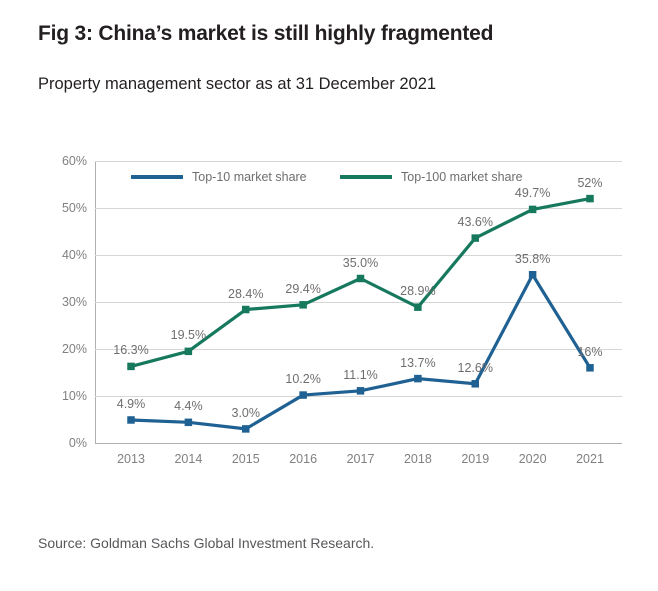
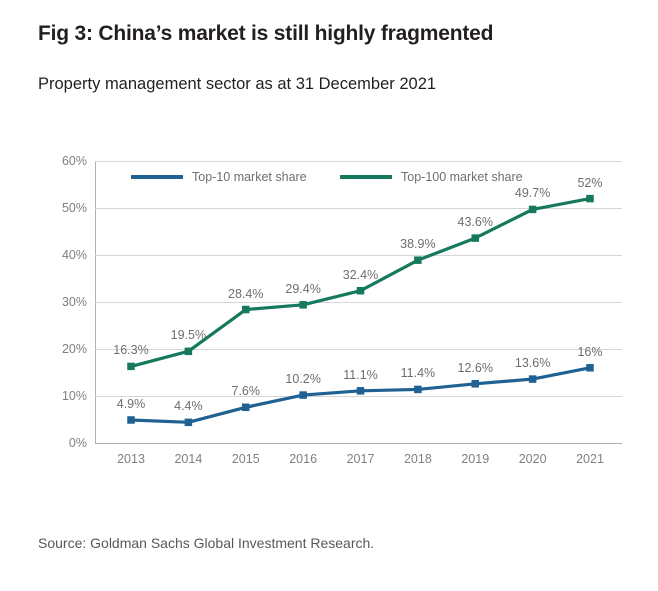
Top-10 market share/2015: 3.0% -> 7.6%
Top-100 market share/2017: 35.0% -> 32.4%
Top-10 market share/2018: 13.7% -> 11.4%
Top-100 market share/2018: 28.9% -> 38.9%
Top-10 market share/2020: 35.8% -> 13.6%
